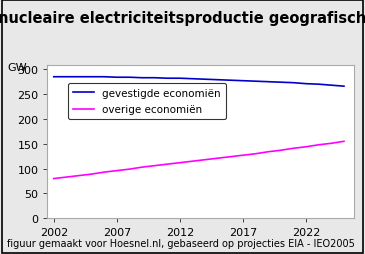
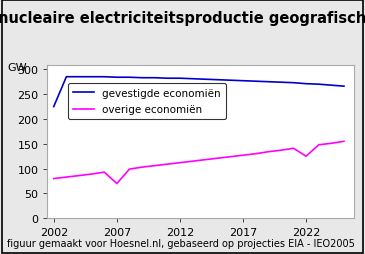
gevestigde economiën/2002: 285 -> 225
overige economiën/2007: 96 -> 70
overige economiën/2022: 144 -> 125
